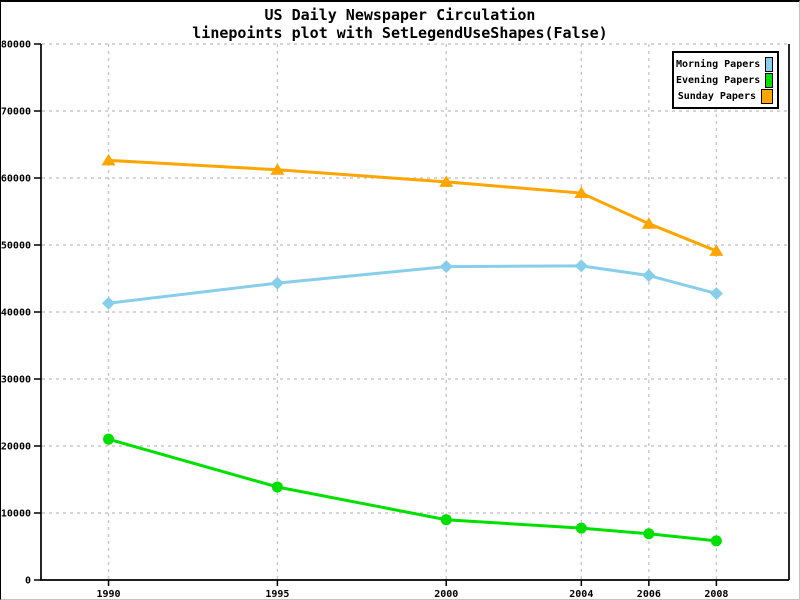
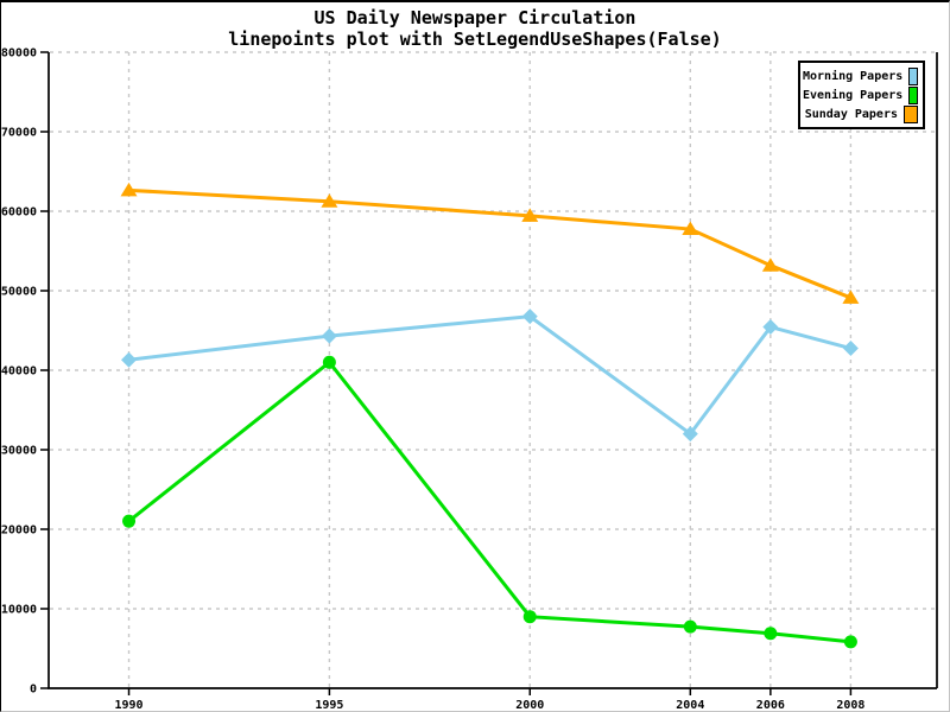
Evening Papers/1995: 14000 -> 41000
Morning Papers/2004: 47000 -> 32000
